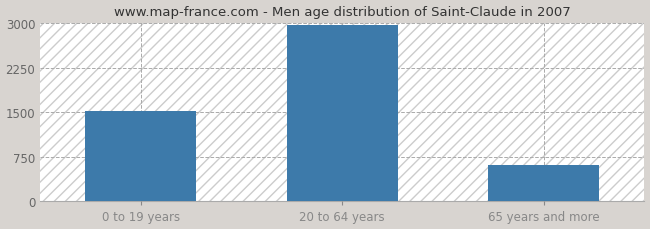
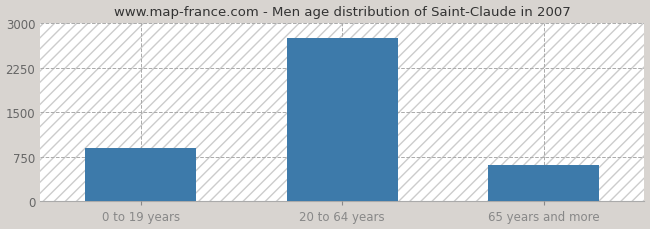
0 to 19 years: 1520 -> 900
20 to 64 years: 2970 -> 2740
